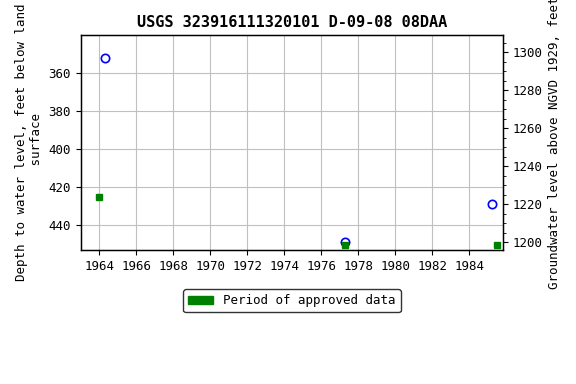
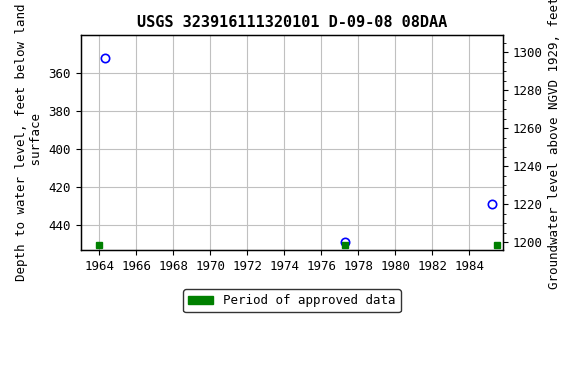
Period of approved data/1964: 425 -> 450
